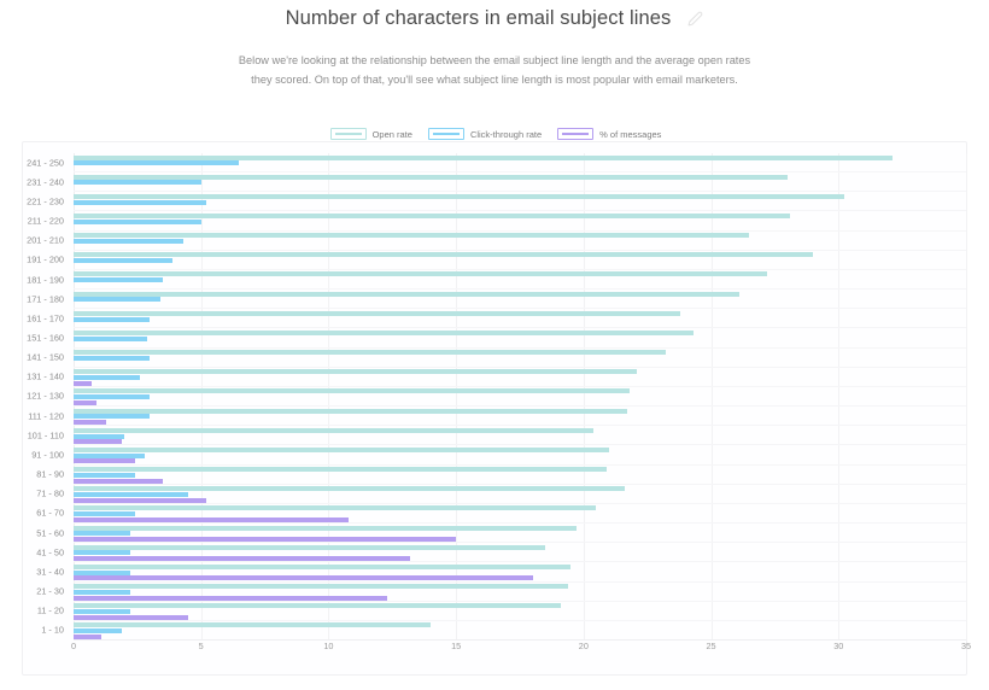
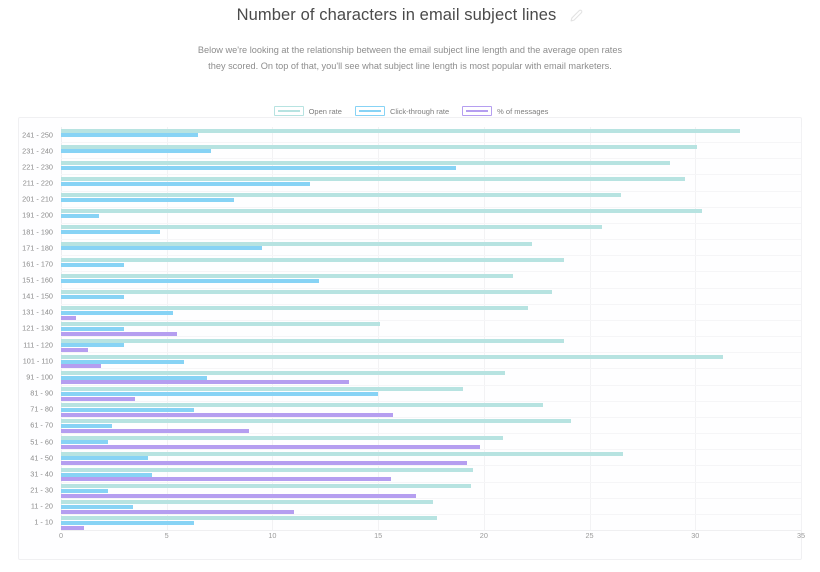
Open rate/231 - 240: 28.0 -> 30.1
Click-through rate/231 - 240: 5.0 -> 7.1
Open rate/221 - 230: 30.2 -> 28.8
Click-through rate/221 - 230: 5.2 -> 18.7
Open rate/211 - 220: 28.1 -> 29.5
Click-through rate/211 - 220: 5.0 -> 11.8
Click-through rate/201 - 210: 4.3 -> 8.2
Open rate/191 - 200: 29.0 -> 30.3
Click-through rate/191 - 200: 3.9 -> 1.8
Open rate/181 - 190: 27.2 -> 25.6
Click-through rate/181 - 190: 3.5 -> 4.7
Open rate/171 - 180: 26.1 -> 22.3
Click-through rate/171 - 180: 3.4 -> 9.5
Open rate/151 - 160: 24.3 -> 21.4
Click-through rate/151 - 160: 2.9 -> 12.2
Click-through rate/131 - 140: 2.6 -> 5.3
Open rate/121 - 130: 21.8 -> 15.1
% of messages/121 - 130: 0.9 -> 5.5
Open rate/111 - 120: 21.7 -> 23.8
Open rate/101 - 110: 20.4 -> 31.3
Click-through rate/101 - 110: 2.0 -> 5.8
Click-through rate/91 - 100: 2.8 -> 6.9
% of messages/91 - 100: 2.4 -> 13.6
Open rate/81 - 90: 20.9 -> 19.0
Click-through rate/81 - 90: 2.4 -> 15.0
Open rate/71 - 80: 21.6 -> 22.8
Click-through rate/71 - 80: 4.5 -> 6.3
% of messages/71 - 80: 5.2 -> 15.7
Open rate/61 - 70: 20.5 -> 24.1
% of messages/61 - 70: 10.8 -> 8.9
Open rate/51 - 60: 19.7 -> 20.9
% of messages/51 - 60: 15.0 -> 19.8
Open rate/41 - 50: 18.5 -> 26.6
Click-through rate/41 - 50: 2.2 -> 4.1
% of messages/41 - 50: 13.2 -> 19.2
Click-through rate/31 - 40: 2.2 -> 4.3
% of messages/31 - 40: 18.0 -> 15.6
% of messages/21 - 30: 12.3 -> 16.8
Open rate/11 - 20: 19.1 -> 17.6
Click-through rate/11 - 20: 2.2 -> 3.4
% of messages/11 - 20: 4.5 -> 11.0
Open rate/1 - 10: 14.0 -> 17.8
Click-through rate/1 - 10: 1.9 -> 6.3
